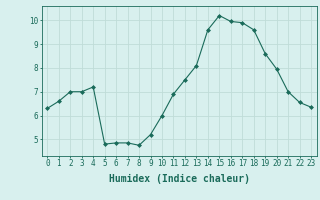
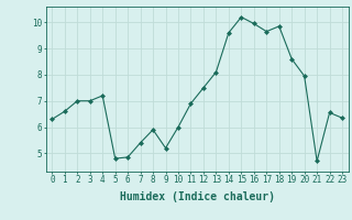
7: 4.85 -> 5.40
8: 4.75 -> 5.90
17: 9.90 -> 9.65
18: 9.60 -> 9.85
21: 7.00 -> 4.70
